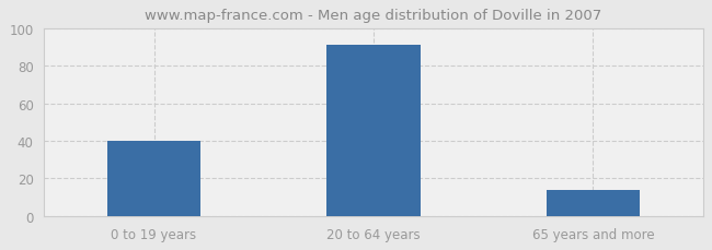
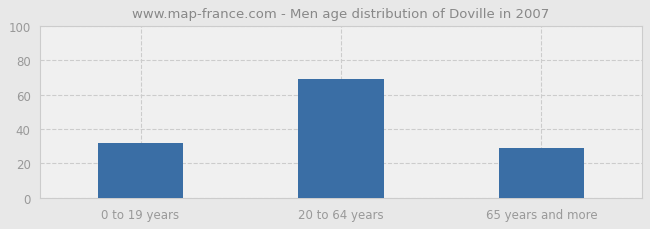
0 to 19 years: 40 -> 32
20 to 64 years: 91 -> 69
65 years and more: 14 -> 29
